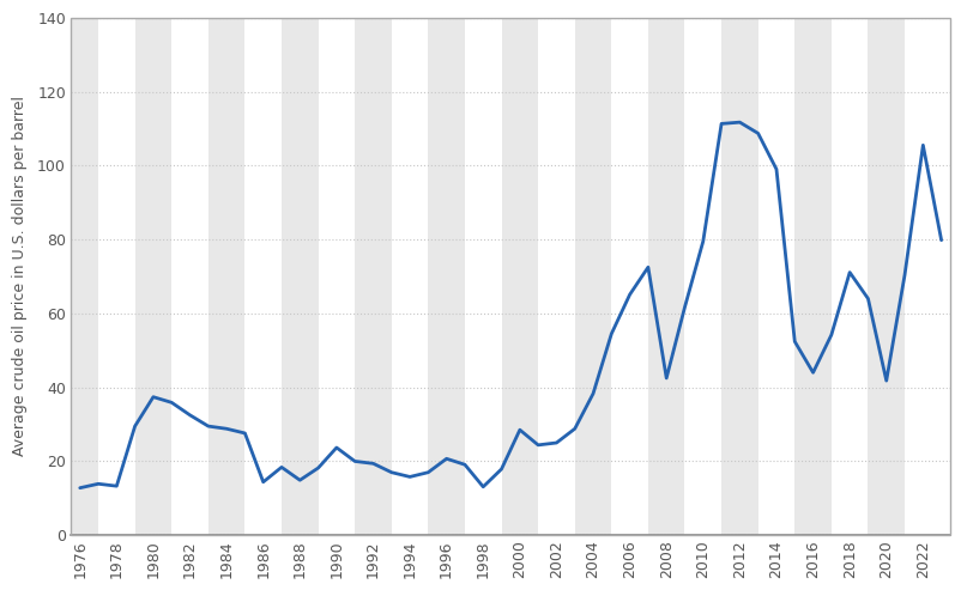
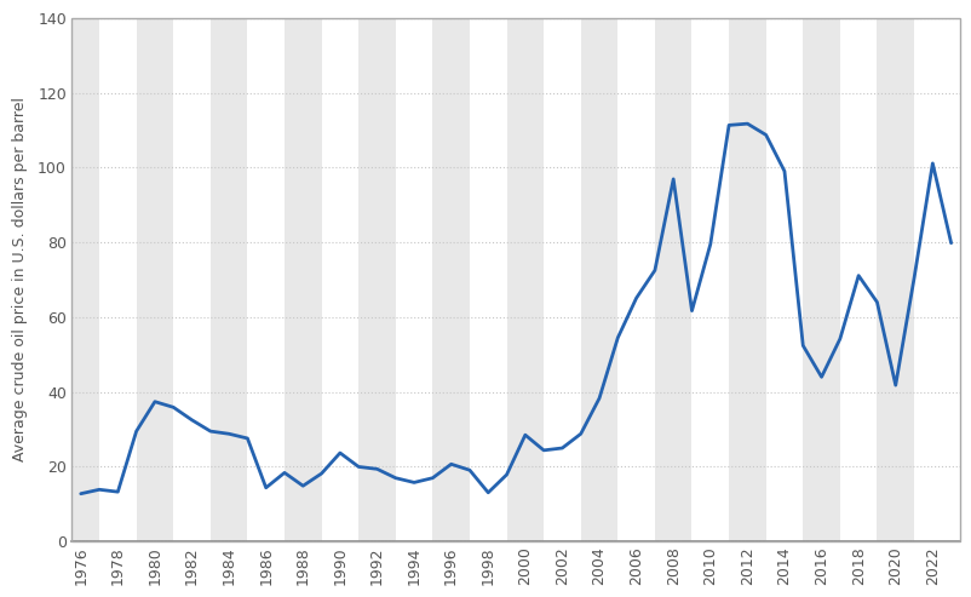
2008: 42.5 -> 96.9
2022: 105.5 -> 101.1
